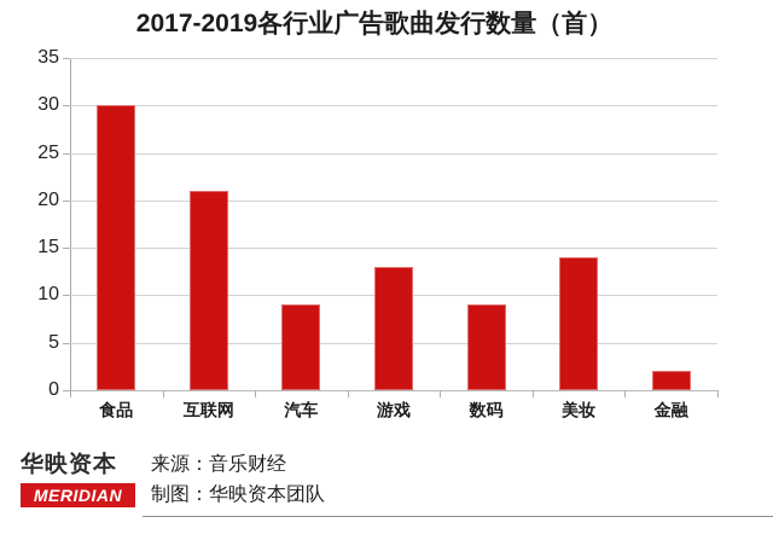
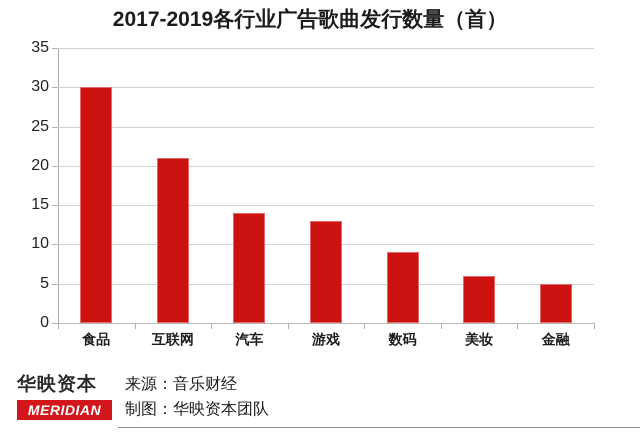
汽车: 9 -> 14
美妆: 14 -> 6
金融: 2 -> 5
